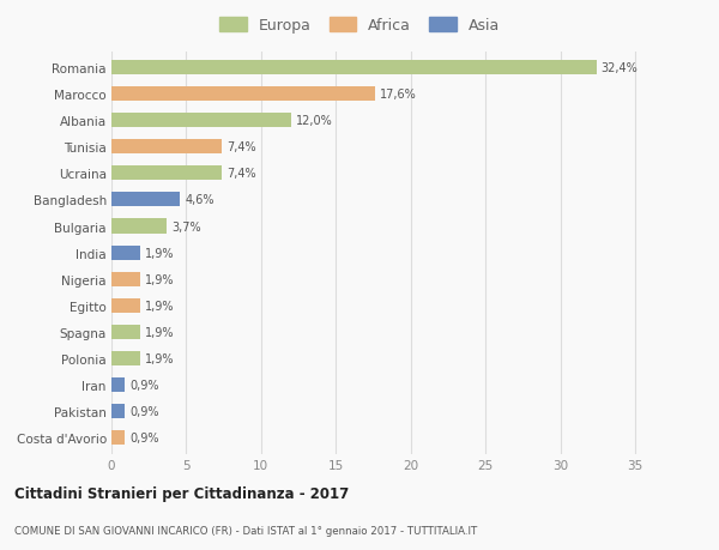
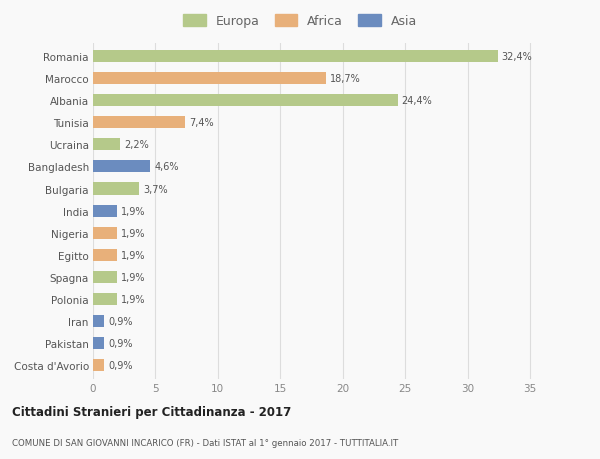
Marocco: 17,6% -> 18,7%
Albania: 12,0% -> 24,4%
Ucraina: 7,4% -> 2,2%
